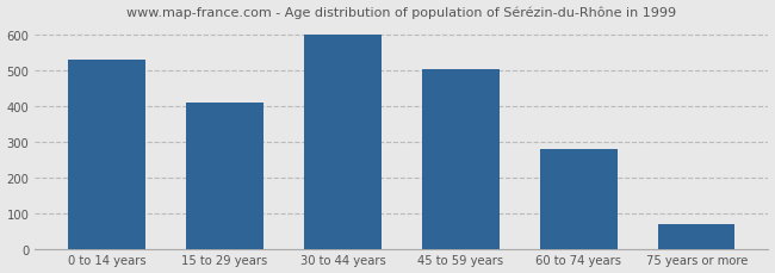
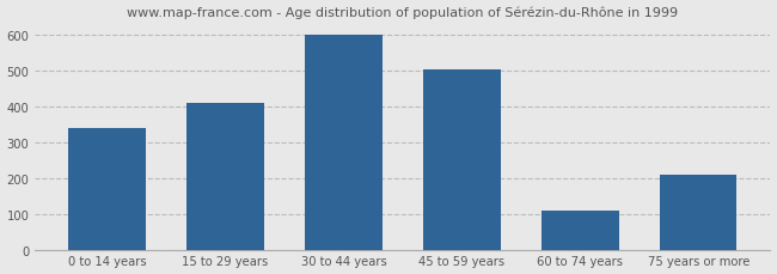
0 to 14 years: 530 -> 340
60 to 74 years: 280 -> 110
75 years or more: 70 -> 210
